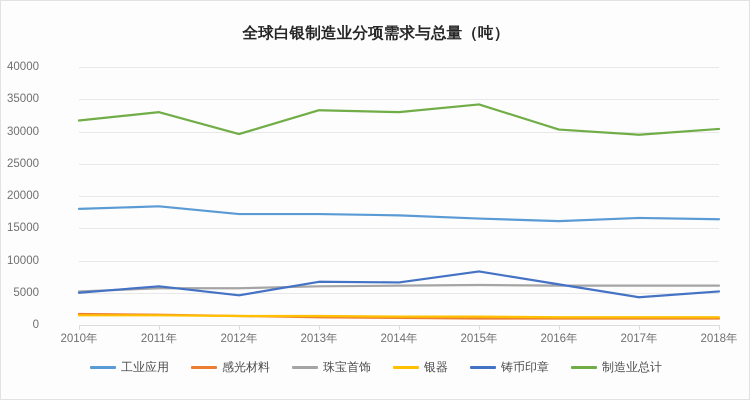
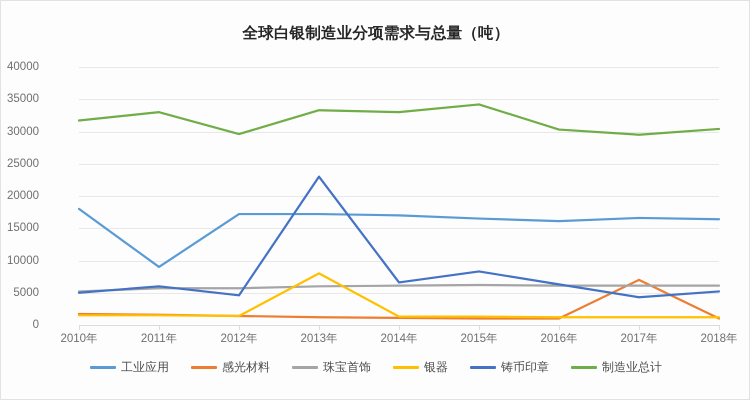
工业应用/2011年: 18000 -> 9000
银器/2013年: 1000 -> 8000
铸币印章/2013年: 7000 -> 23000
感光材料/2017年: 1000 -> 7000
